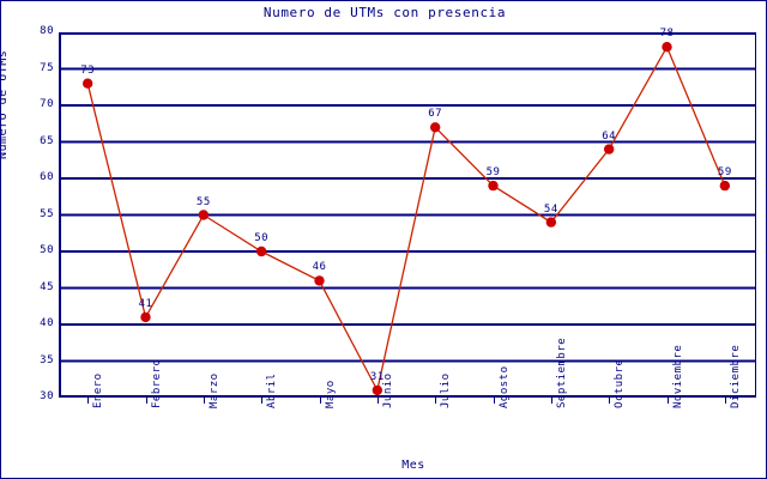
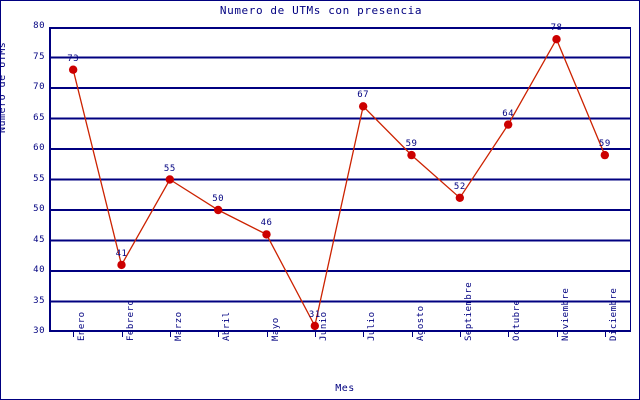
Septiembre: 54 -> 52
